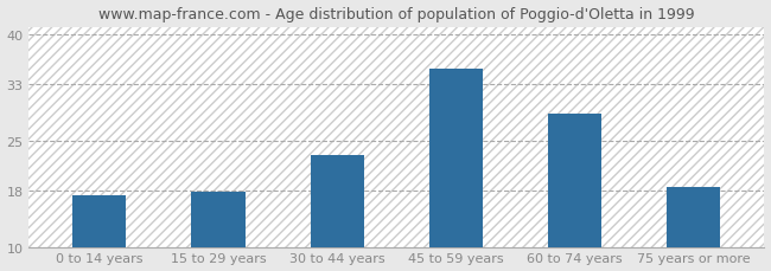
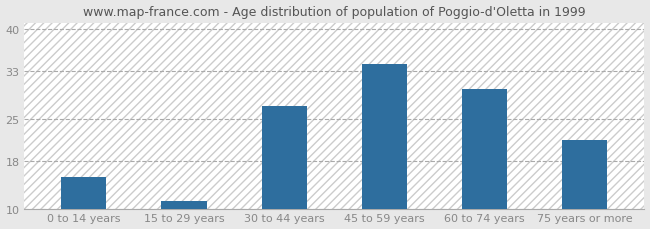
0 to 14 years: 17.4 -> 15.3
15 to 29 years: 17.8 -> 11.3
30 to 44 years: 23.0 -> 27.2
45 to 59 years: 35.2 -> 34.2
60 to 74 years: 28.8 -> 30.0
75 years or more: 18.6 -> 21.5
